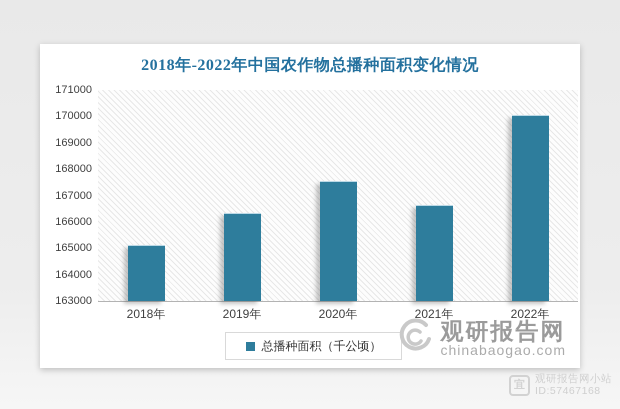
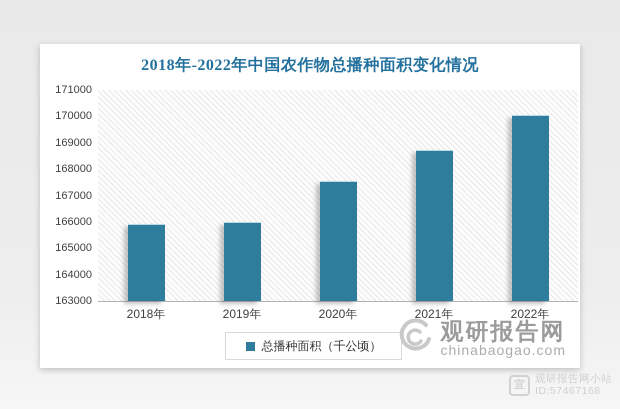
2018年: 165100 -> 165900
2019年: 166300 -> 166000
2021年: 166600 -> 168700
